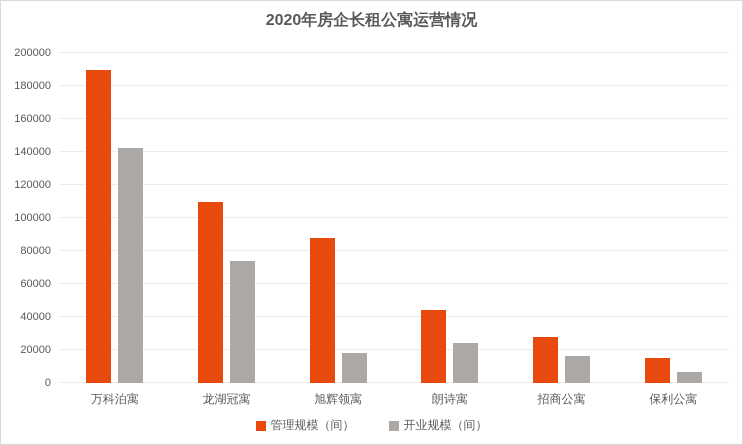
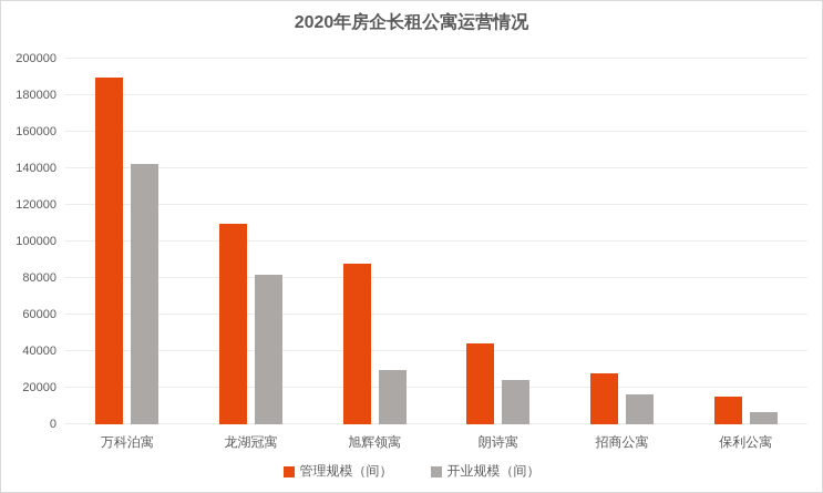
开业规模（间）/龙湖冠寓: 74000 -> 82000
开业规模（间）/旭辉领寓: 18000 -> 30000
